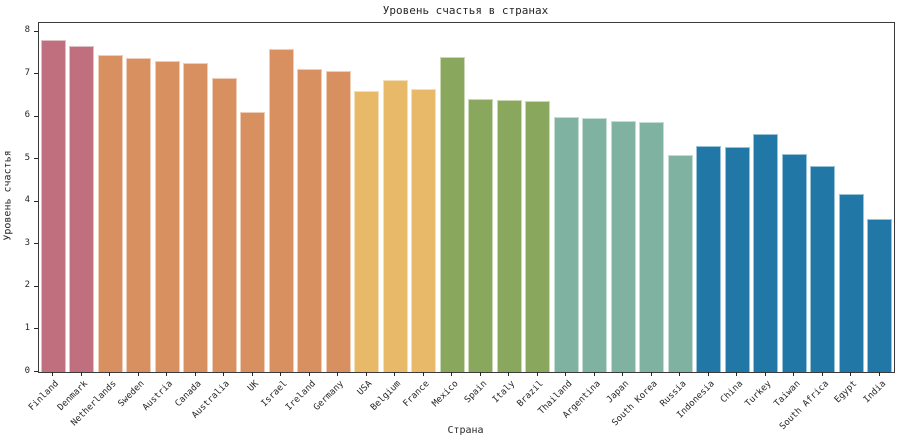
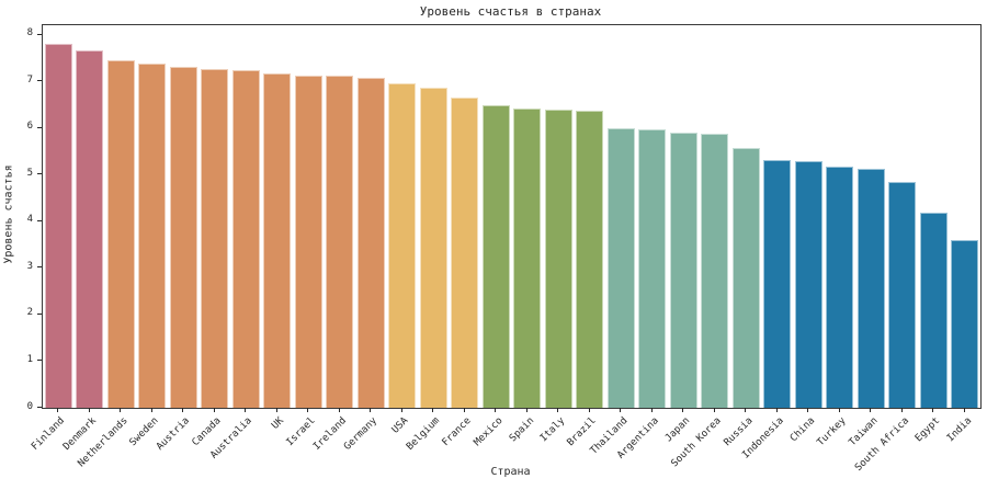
Australia: 6.9 -> 7.2
UK: 6.1 -> 7.2
Israel: 7.6 -> 7.1
USA: 6.6 -> 7.0
Mexico: 7.4 -> 6.5
Russia: 5.1 -> 5.6
Turkey: 5.6 -> 5.2
